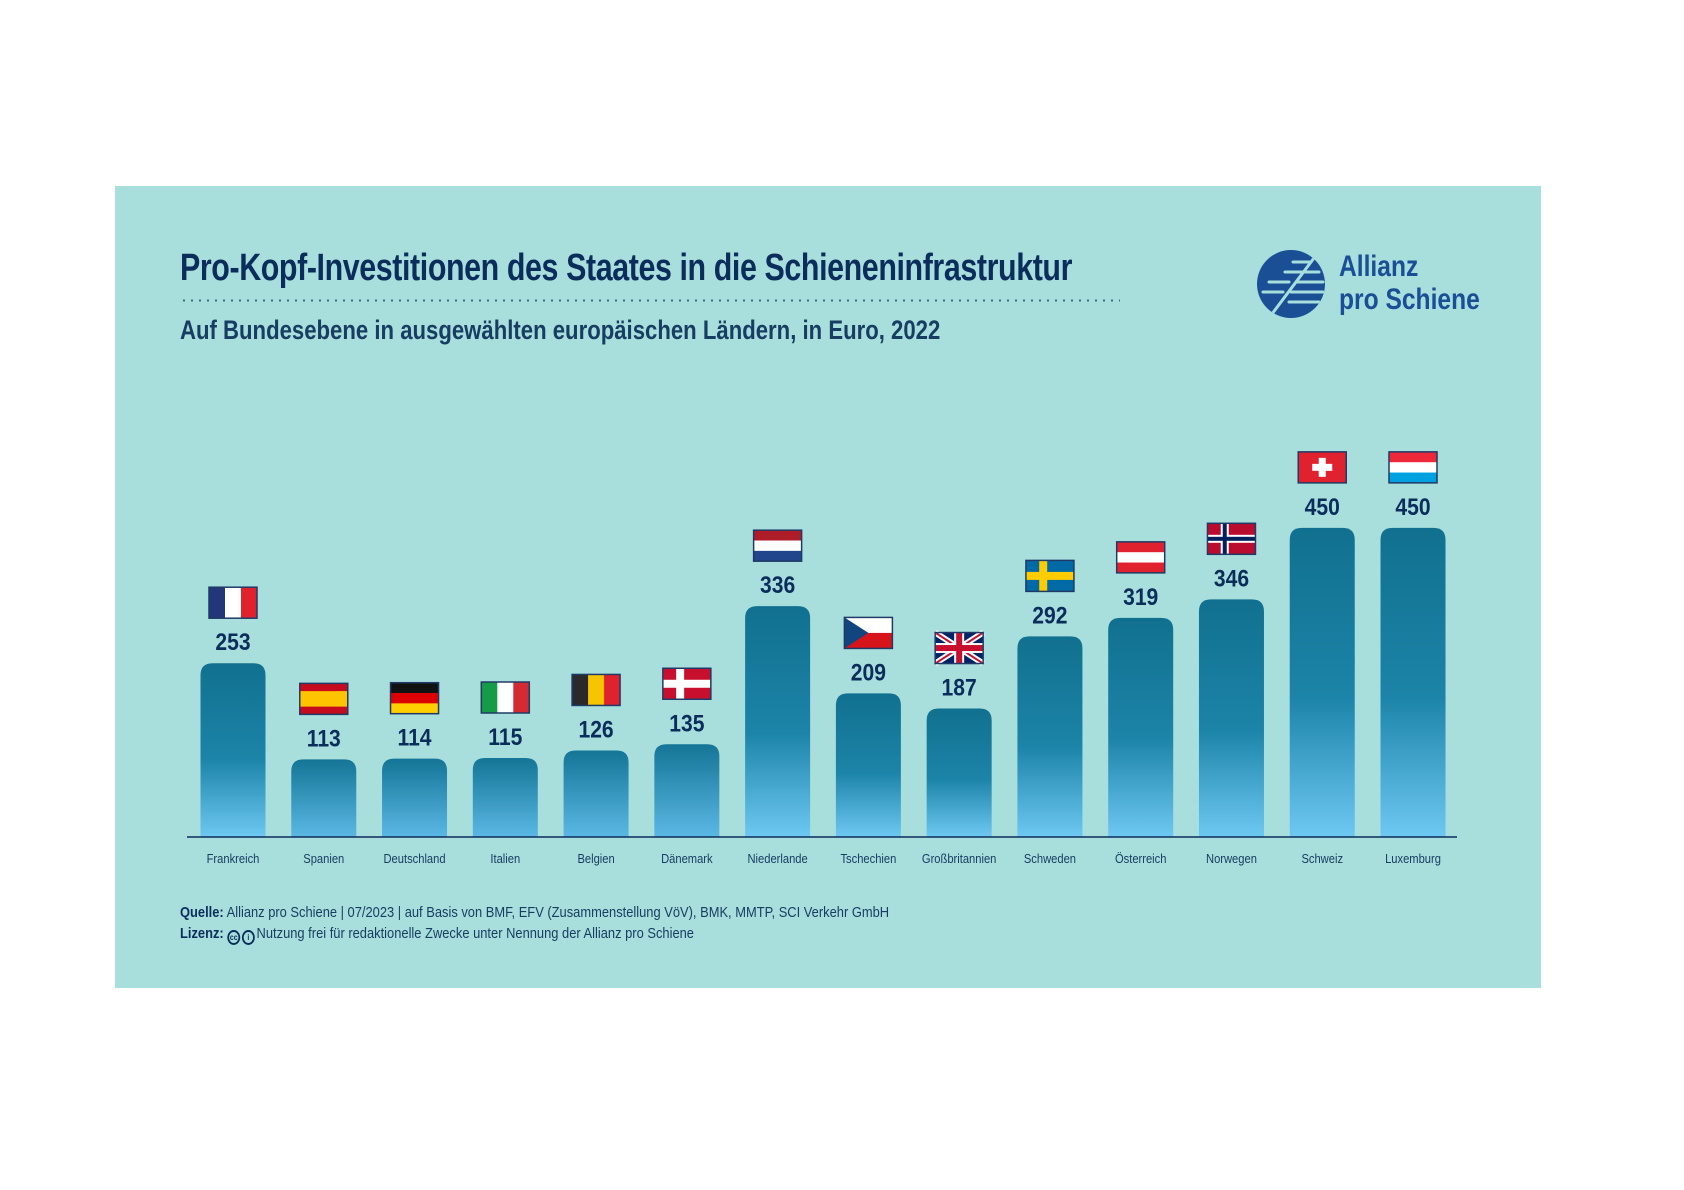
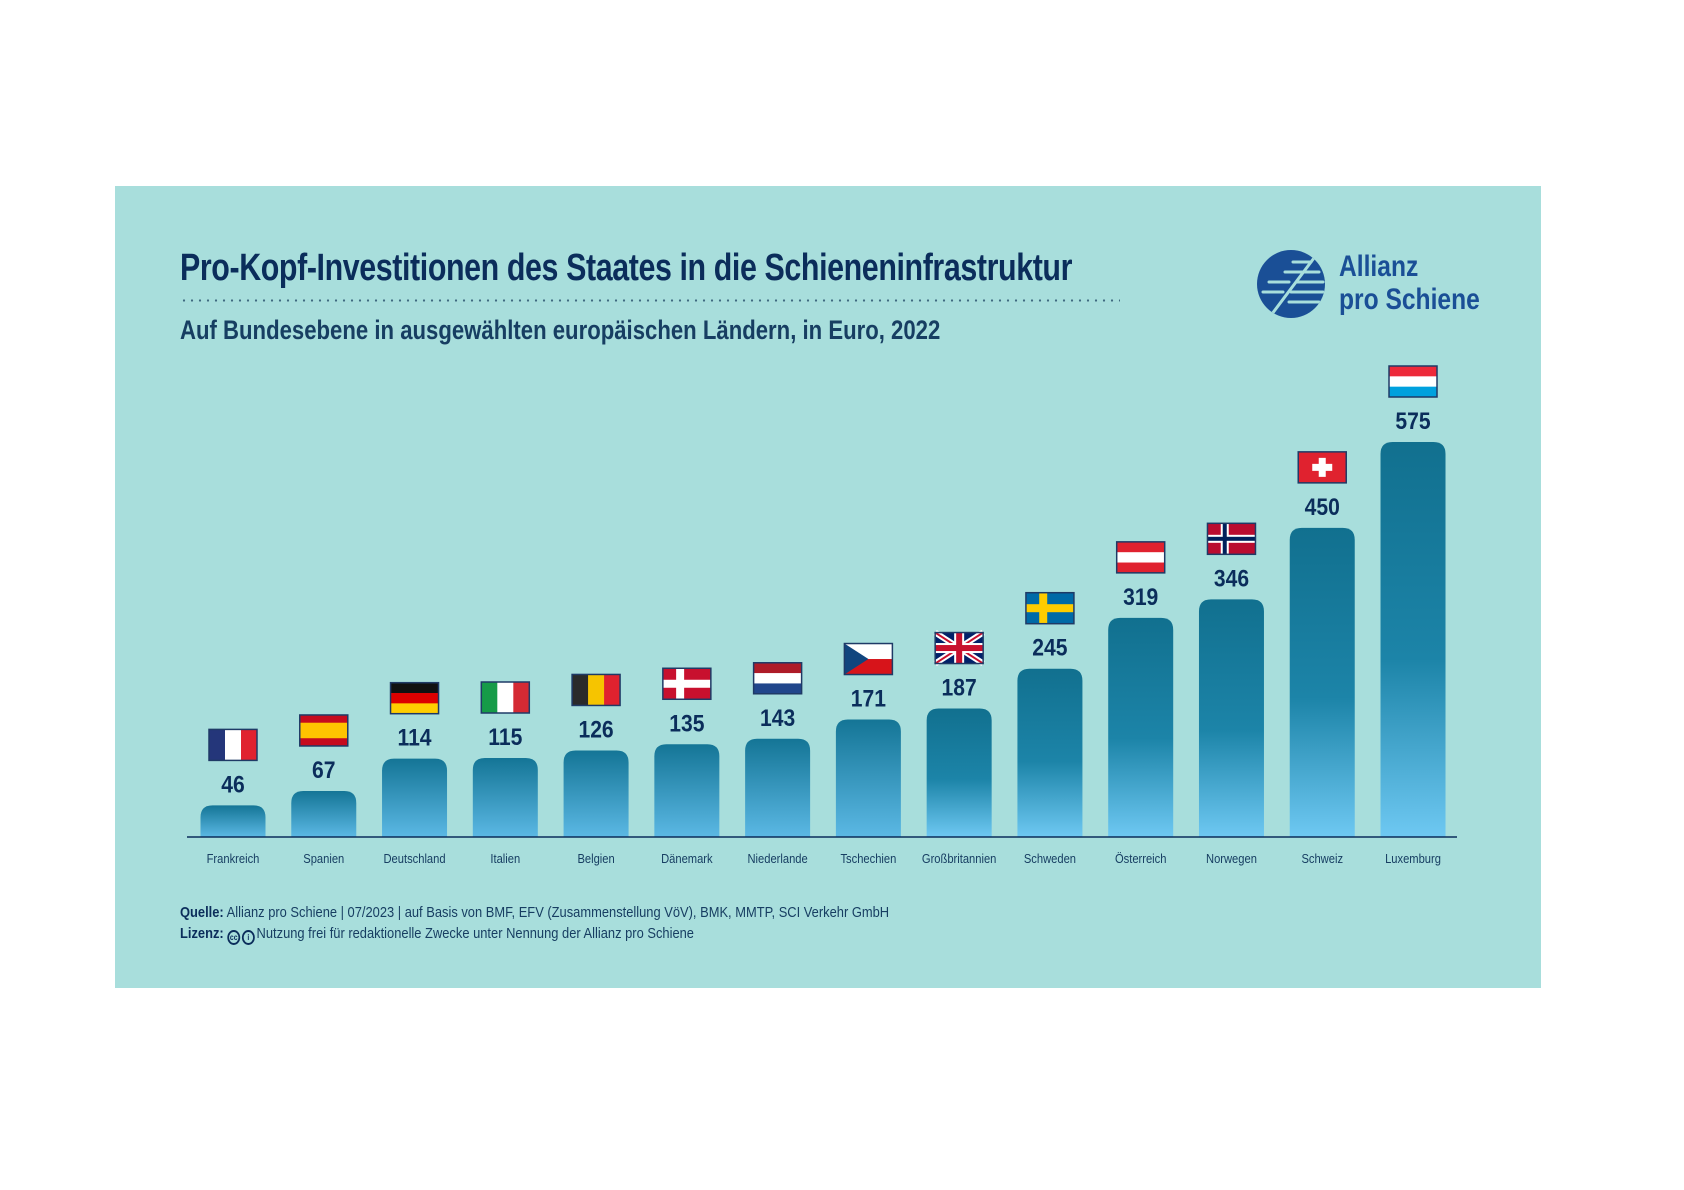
Frankreich: 253 -> 46
Spanien: 113 -> 67
Niederlande: 336 -> 143
Tschechien: 209 -> 171
Schweden: 292 -> 245
Luxemburg: 450 -> 575
